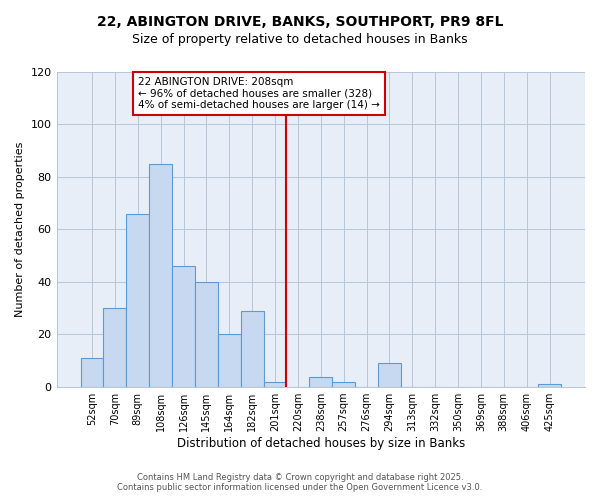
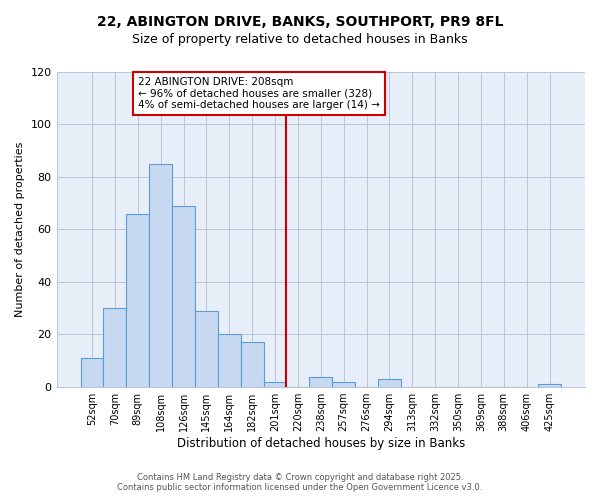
126sqm: 46 -> 69
145sqm: 40 -> 29
182sqm: 29 -> 17
294sqm: 9 -> 3
